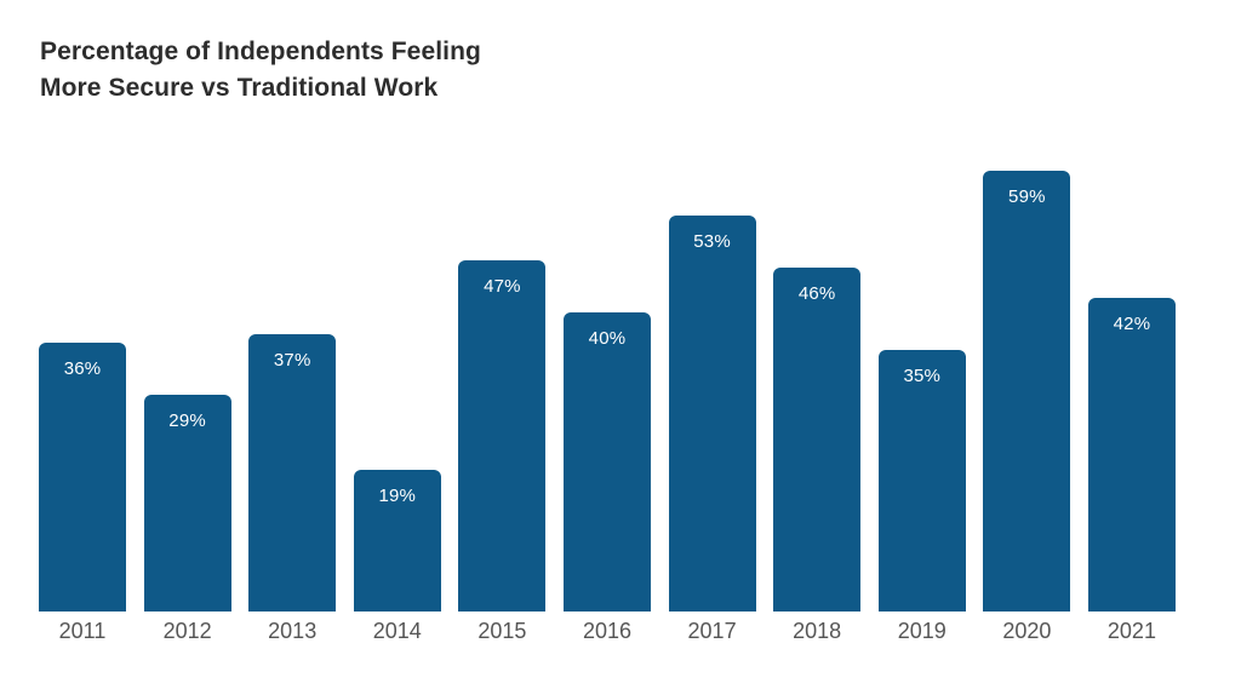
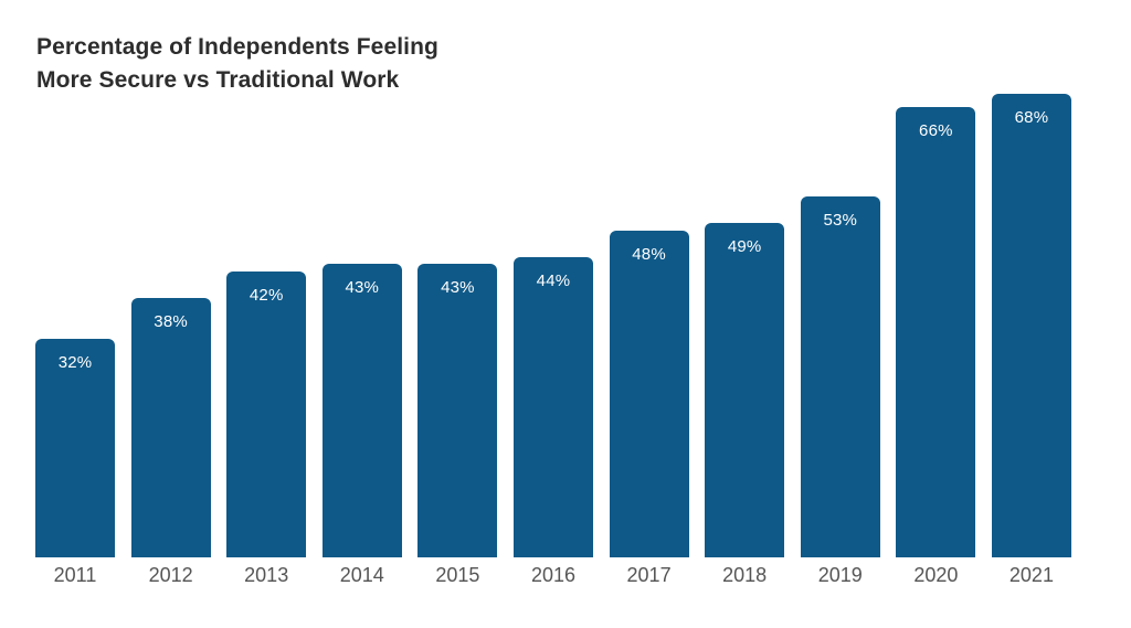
2011: 36% -> 32%
2012: 29% -> 38%
2013: 37% -> 42%
2014: 19% -> 43%
2015: 47% -> 43%
2016: 40% -> 44%
2017: 53% -> 48%
2018: 46% -> 49%
2019: 35% -> 53%
2020: 59% -> 66%
2021: 42% -> 68%
